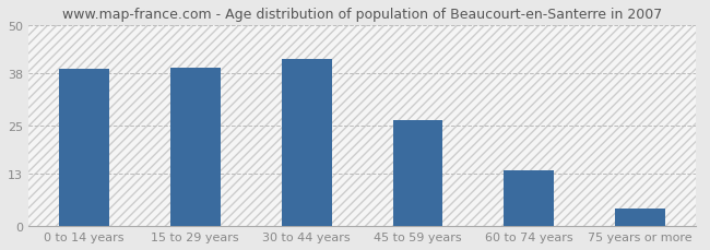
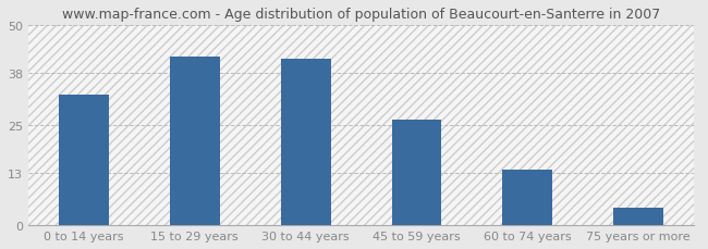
0 to 14 years: 39.0 -> 32.5
15 to 29 years: 39.5 -> 42.0
